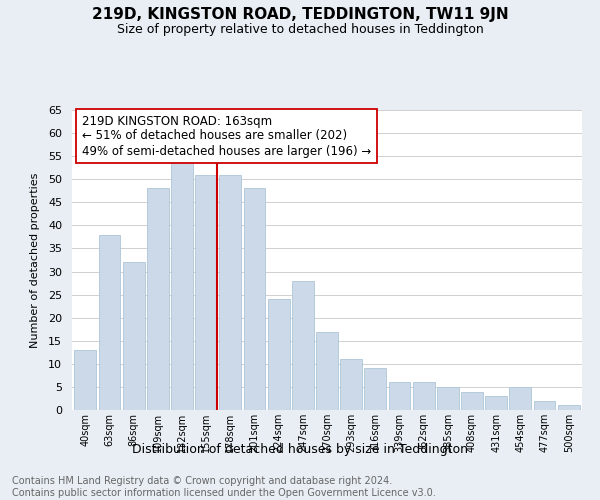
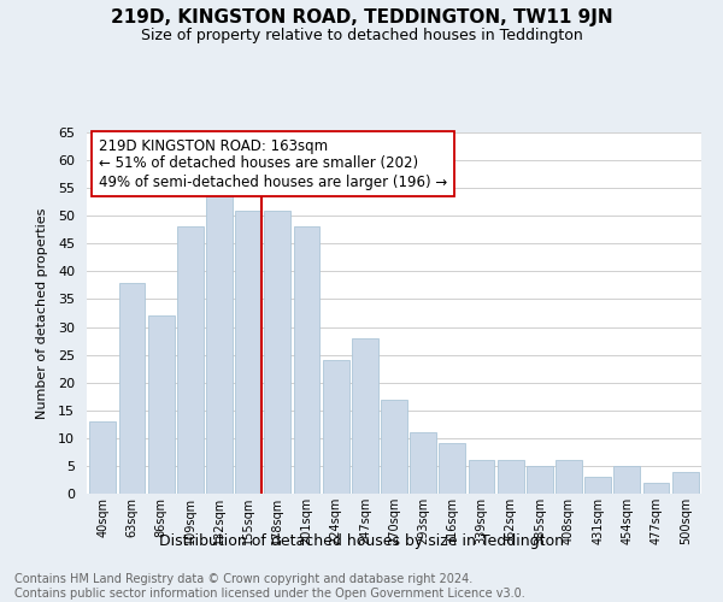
408sqm: 4 -> 6
500sqm: 1 -> 4
